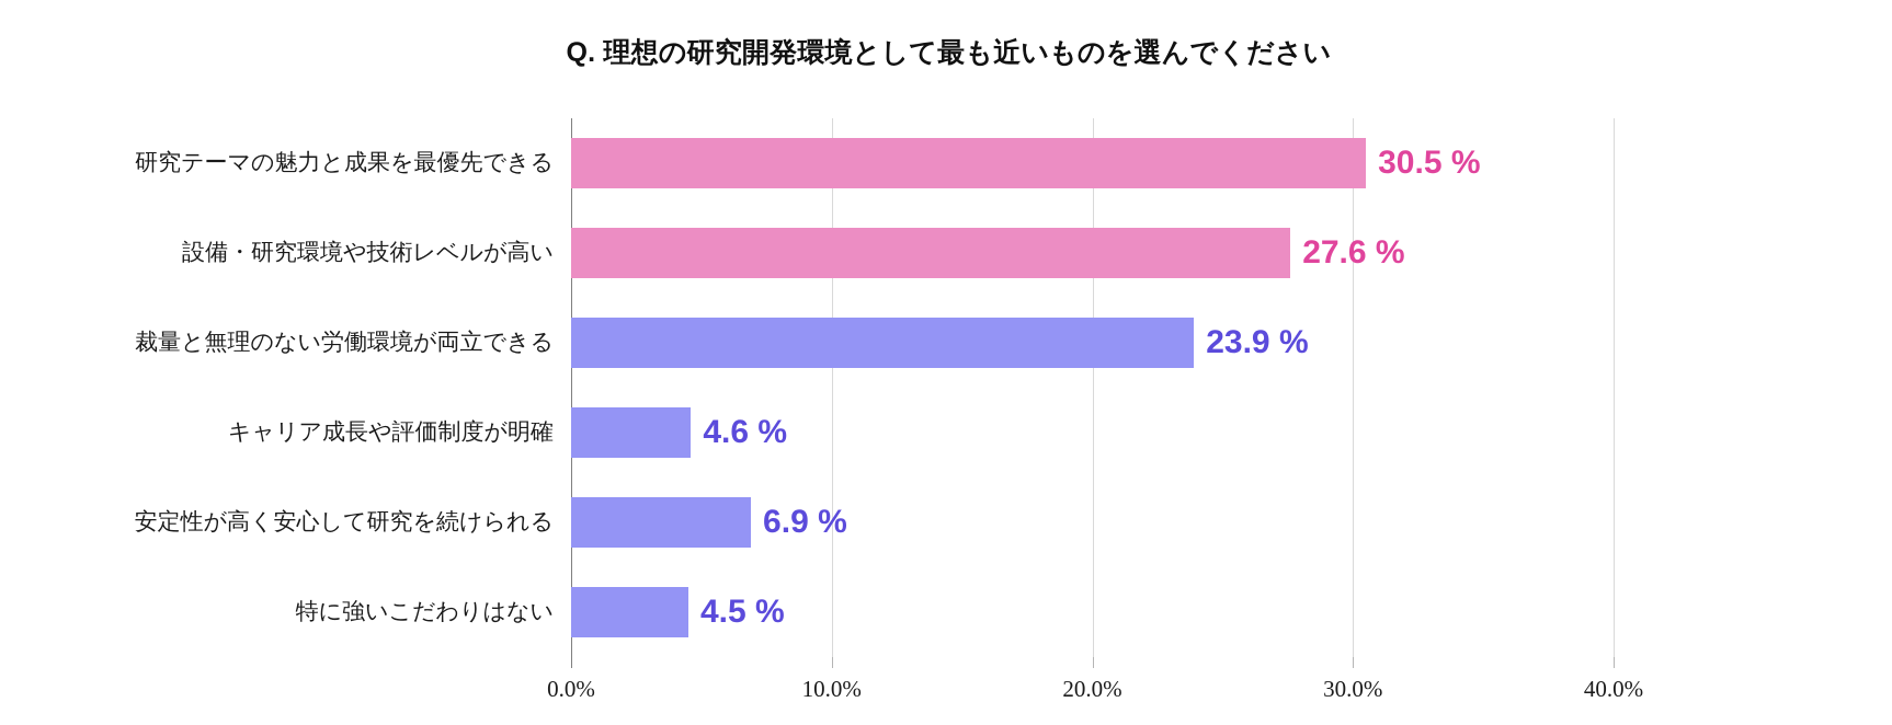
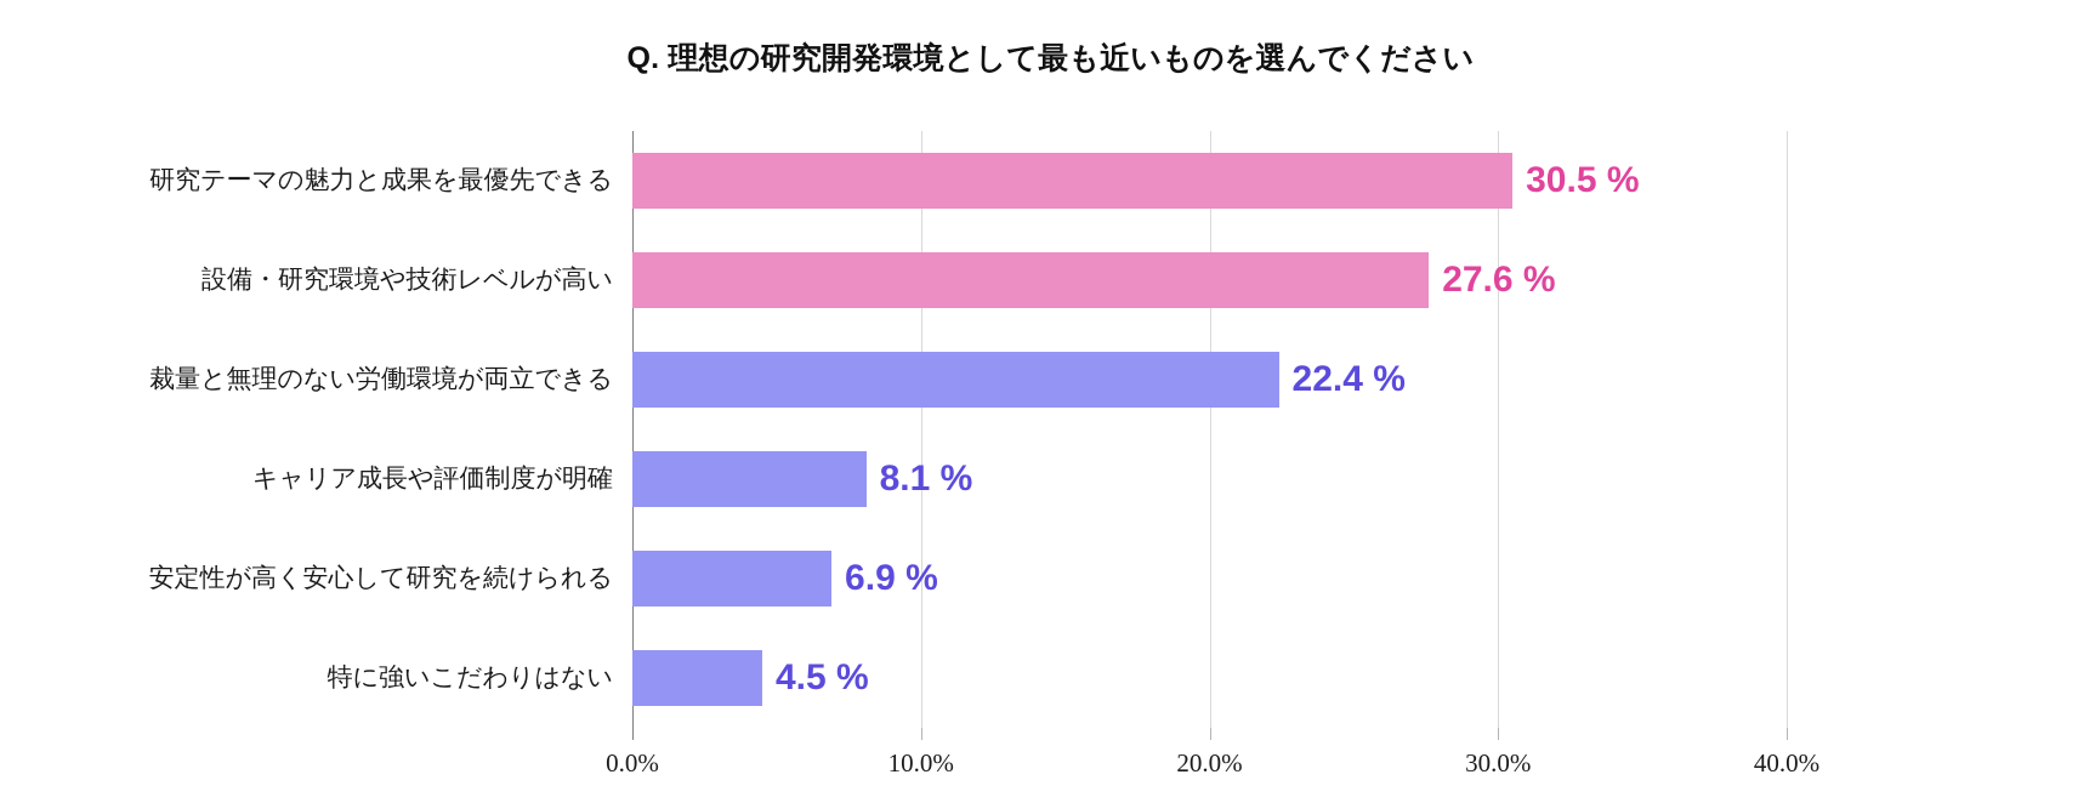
裁量と無理のない労働環境が両立できる: 23.9 -> 22.4
キャリア成長や評価制度が明確: 4.6 -> 8.1
